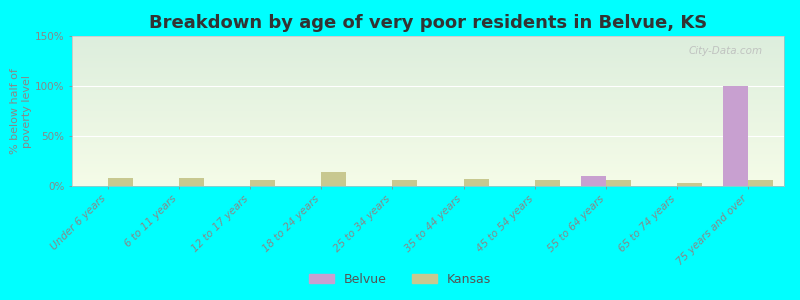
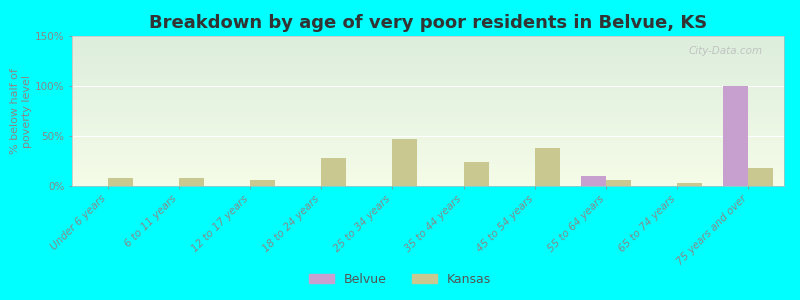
Kansas/18 to 24 years: 14% -> 28%
Kansas/25 to 34 years: 6% -> 47%
Kansas/35 to 44 years: 7% -> 24%
Kansas/45 to 54 years: 6% -> 38%
Kansas/75 years and over: 6% -> 18%
